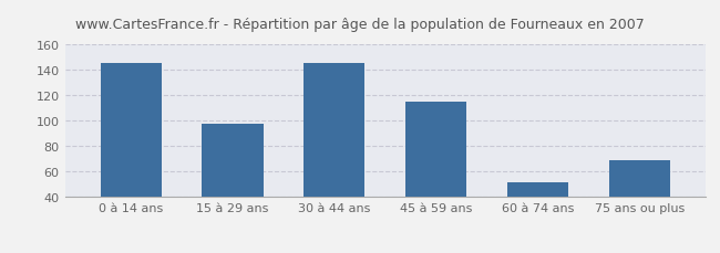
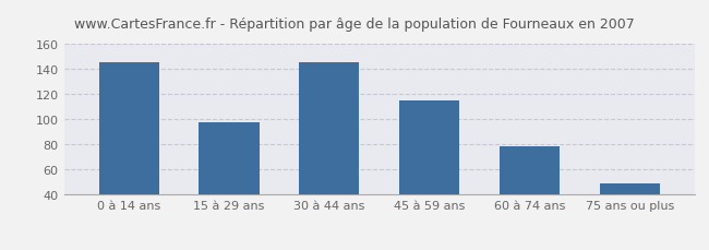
60 à 74 ans: 52 -> 79
75 ans ou plus: 69 -> 49
